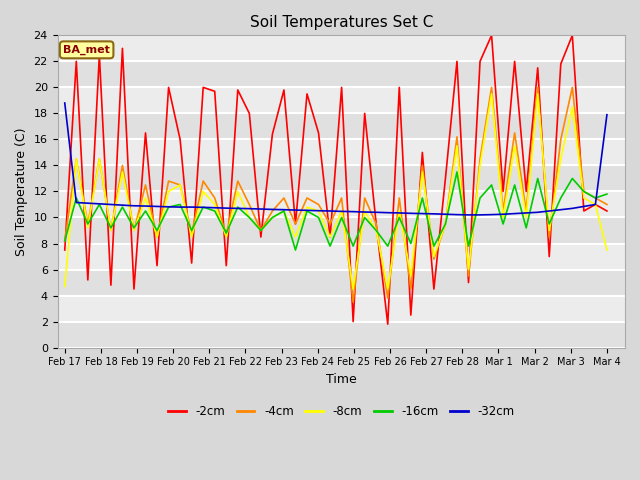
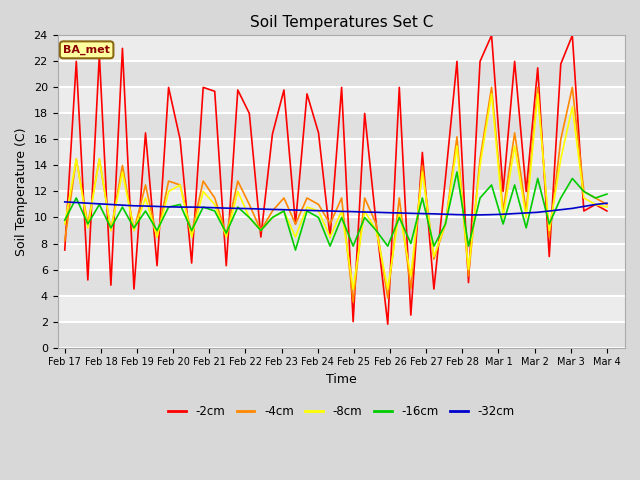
-8cm/Feb 17: 4.7 -> 9.5
-16cm/Feb 17: 8.2 -> 9.8
-32cm/Feb 17: 18.8 -> 11.2
-8cm/Mar 4: 7.5 -> 10.8
-32cm/Mar 4: 17.9 -> 11.1
